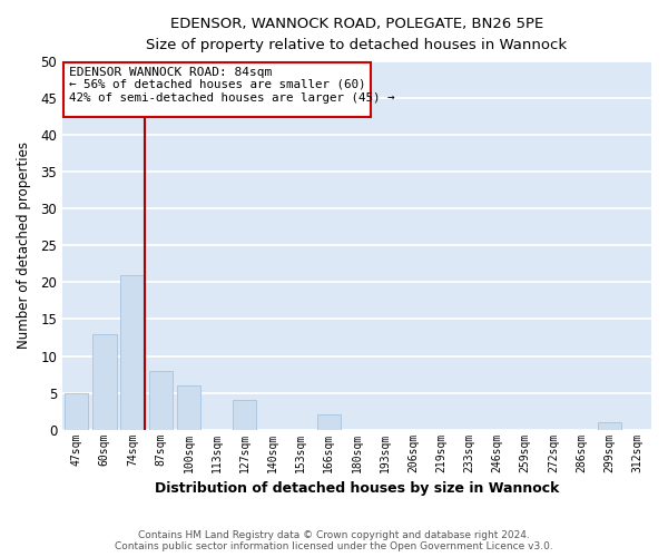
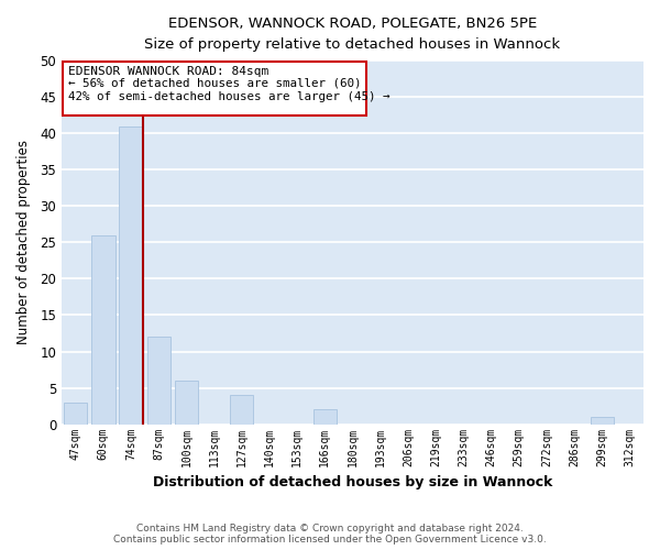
47sqm: 5 -> 3
60sqm: 13 -> 26
74sqm: 21 -> 41
87sqm: 8 -> 12
